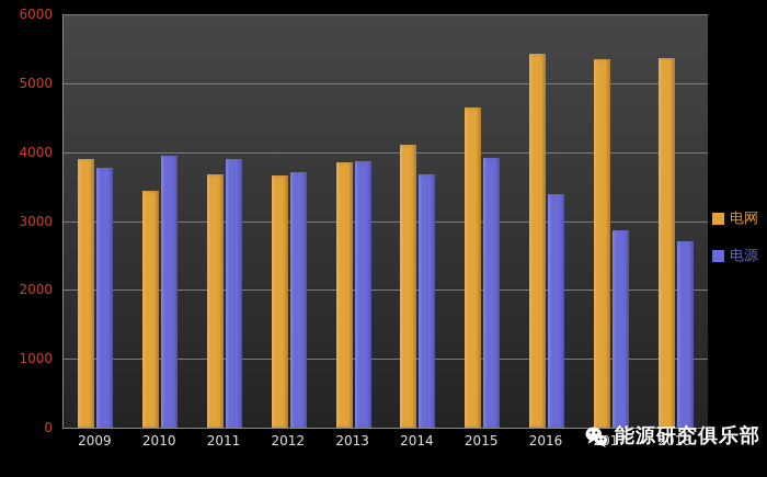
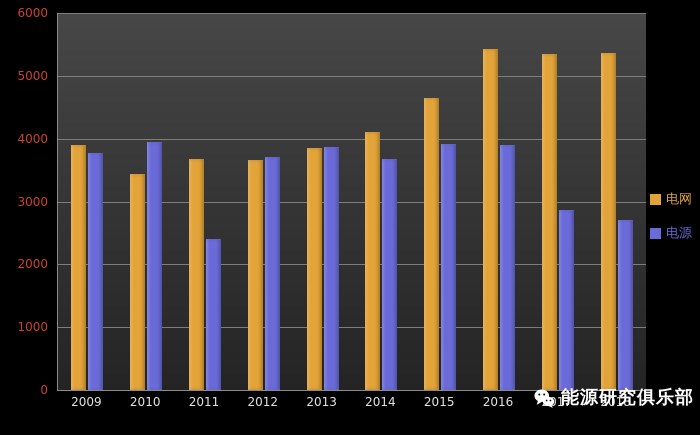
电源/2011: 3900 -> 2400
电源/2016: 3400 -> 3900
